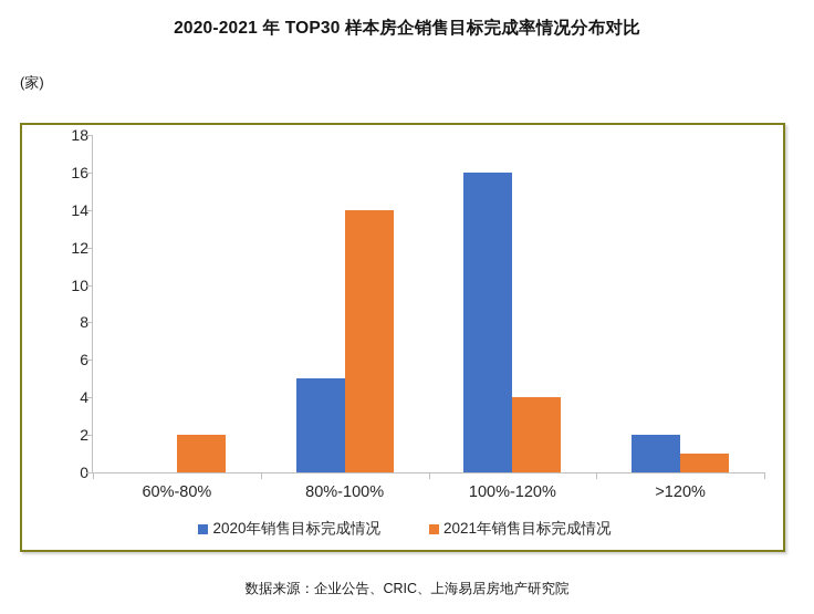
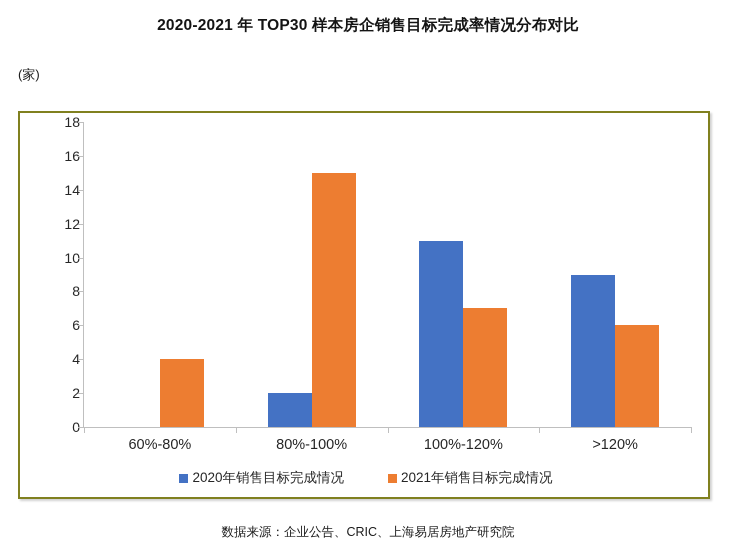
2021年销售目标完成情况/60%-80%: 2 -> 4
2020年销售目标完成情况/80%-100%: 5 -> 2
2021年销售目标完成情况/80%-100%: 14 -> 15
2020年销售目标完成情况/100%-120%: 16 -> 11
2021年销售目标完成情况/100%-120%: 4 -> 7
2020年销售目标完成情况/>120%: 2 -> 9
2021年销售目标完成情况/>120%: 1 -> 6
